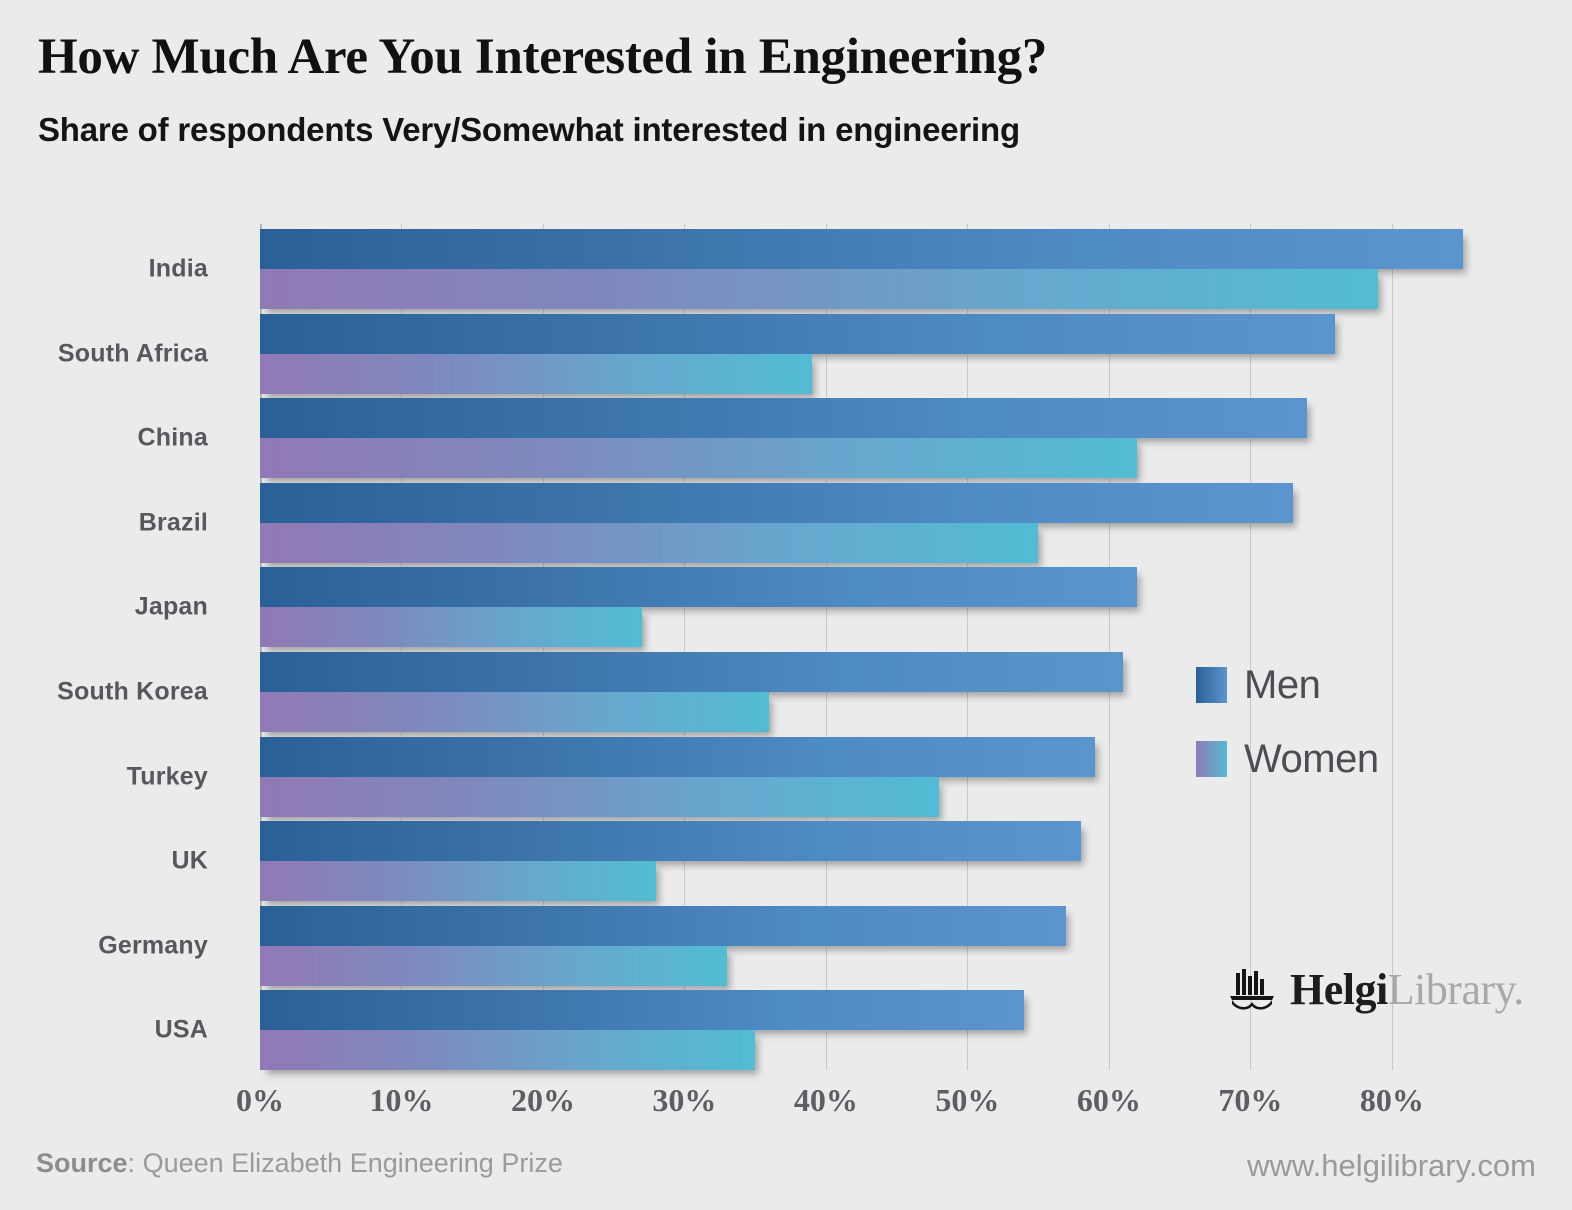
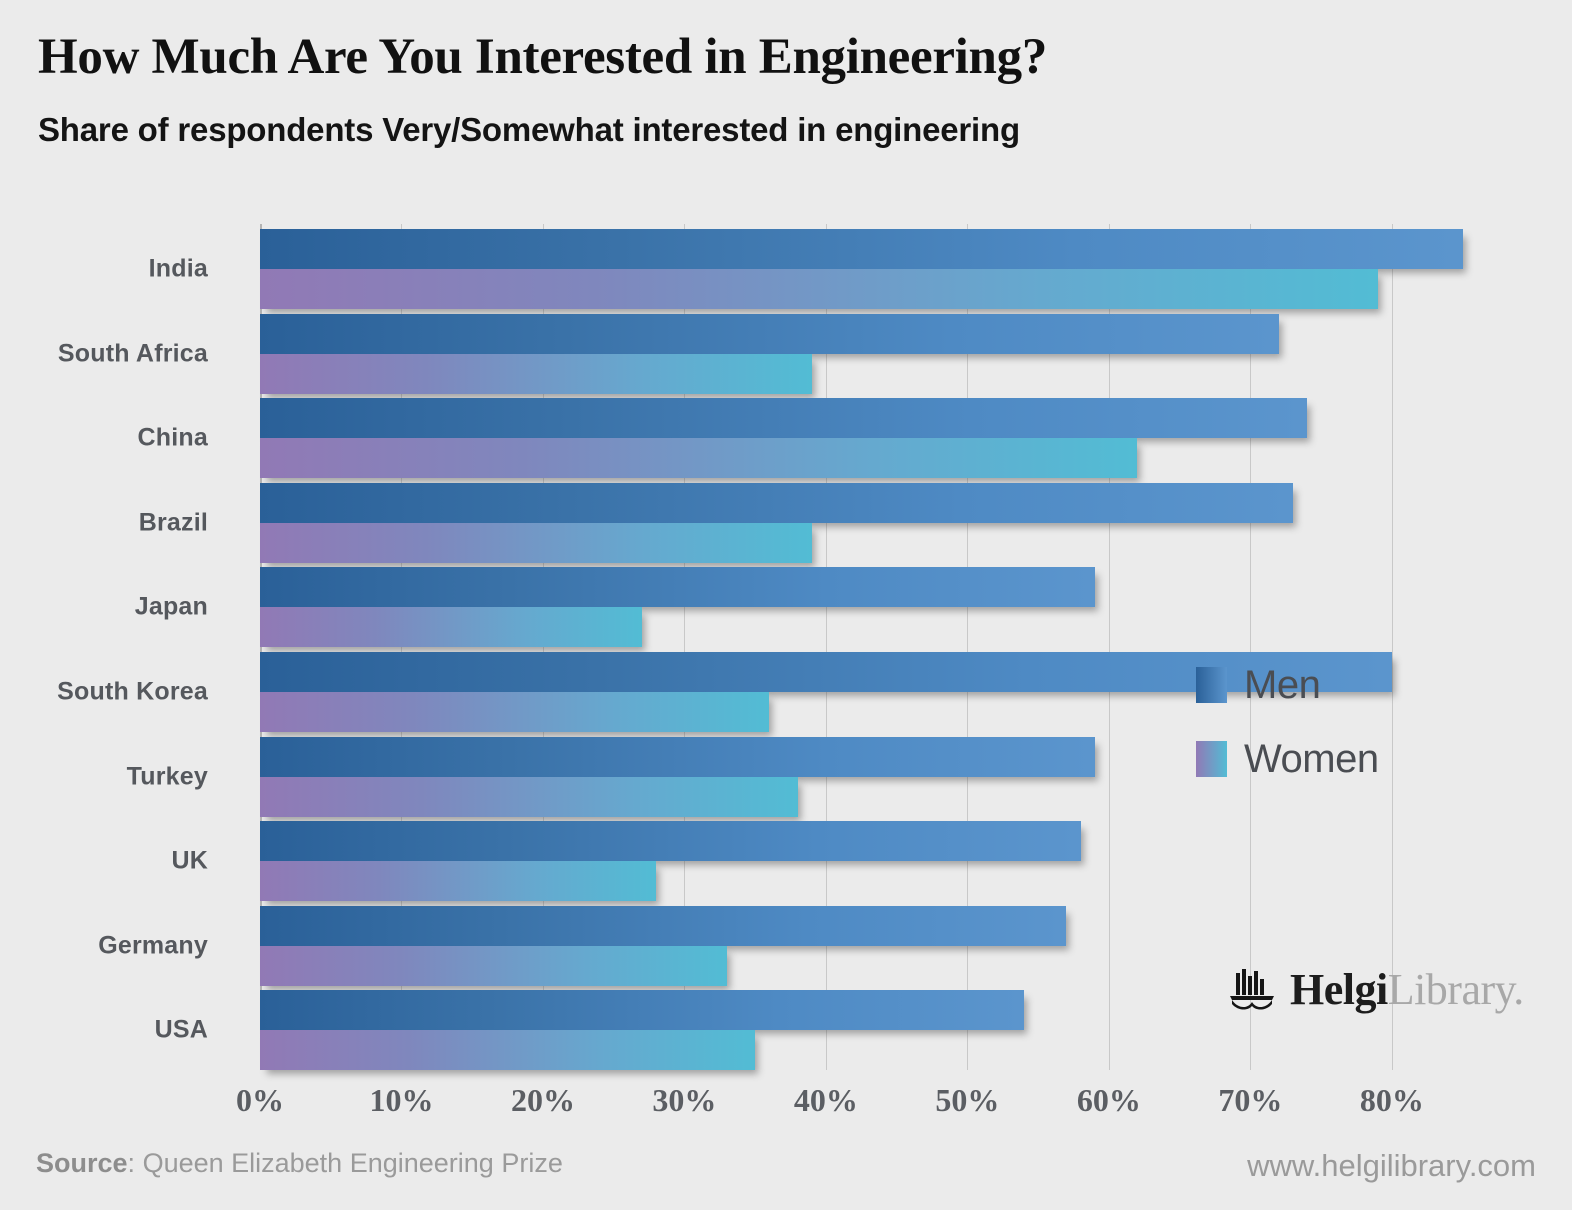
Men/South Africa: 76% -> 72%
Women/Brazil: 55% -> 39%
Men/Japan: 62% -> 59%
Men/South Korea: 61% -> 80%
Women/Turkey: 48% -> 38%
